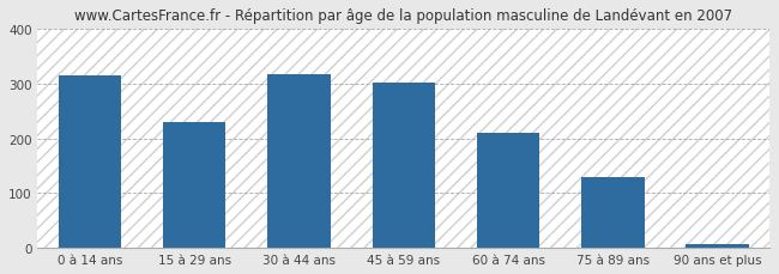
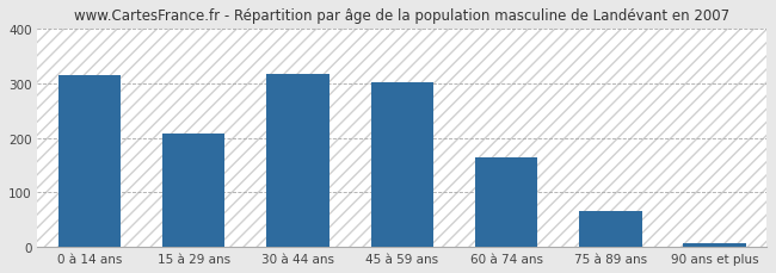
15 à 29 ans: 230 -> 208
60 à 74 ans: 210 -> 164
75 à 89 ans: 130 -> 65
